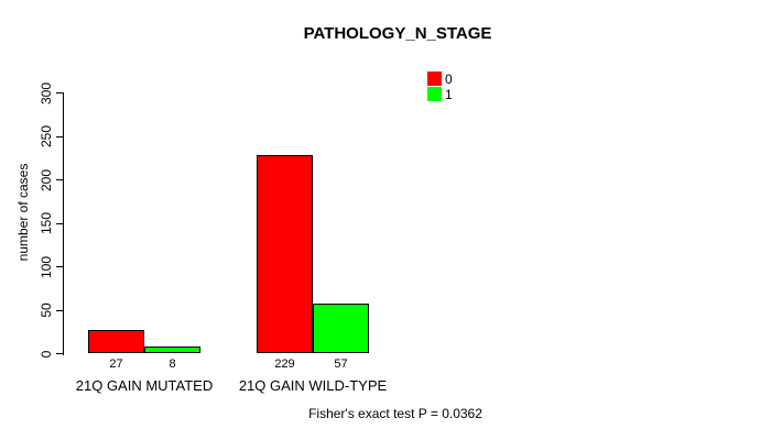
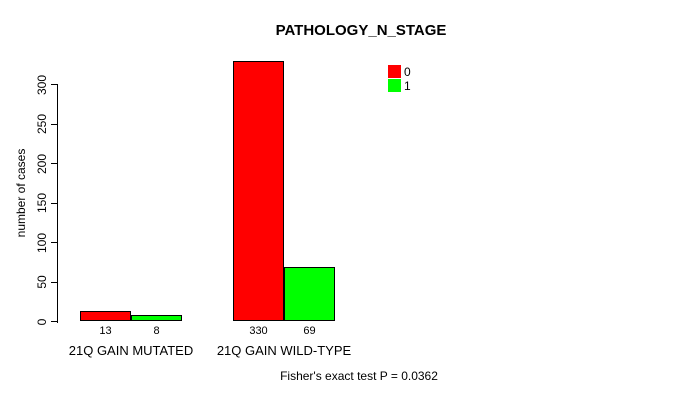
0/21Q GAIN MUTATED: 27 -> 13
0/21Q GAIN WILD-TYPE: 229 -> 330
1/21Q GAIN WILD-TYPE: 57 -> 69
